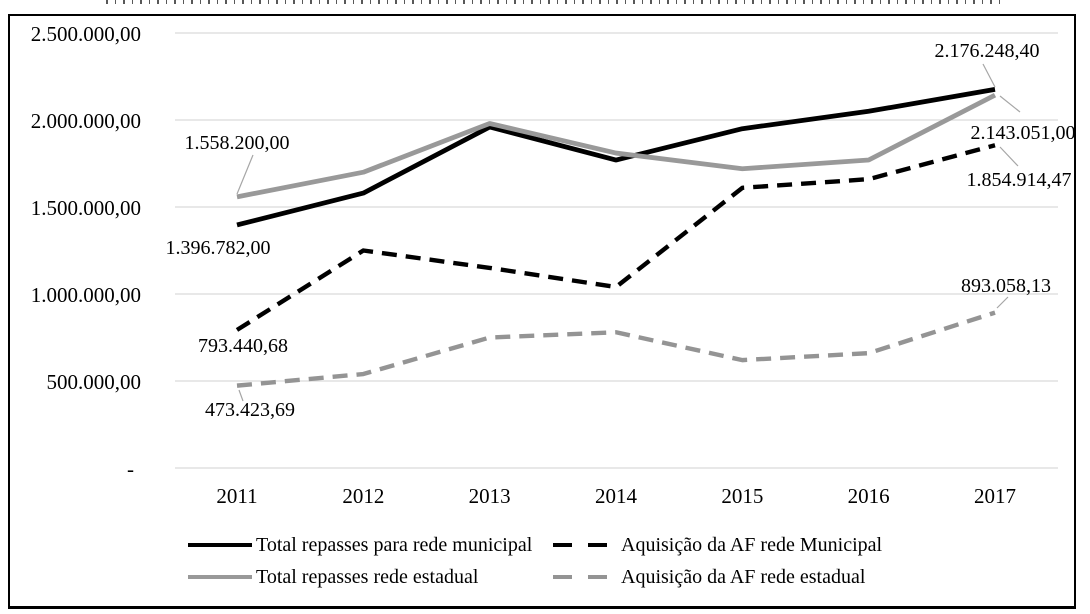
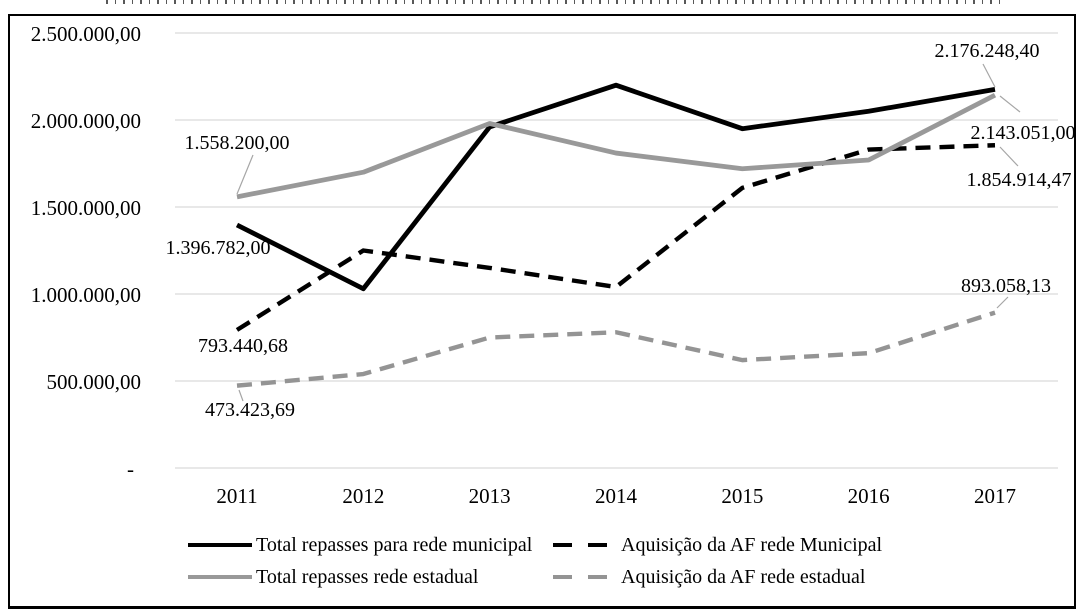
Total repasses para rede municipal/2012: 1580000 -> 1030000
Total repasses para rede municipal/2014: 1770000 -> 2200000
Aquisição da AF rede Municipal/2016: 1660000 -> 1830000
